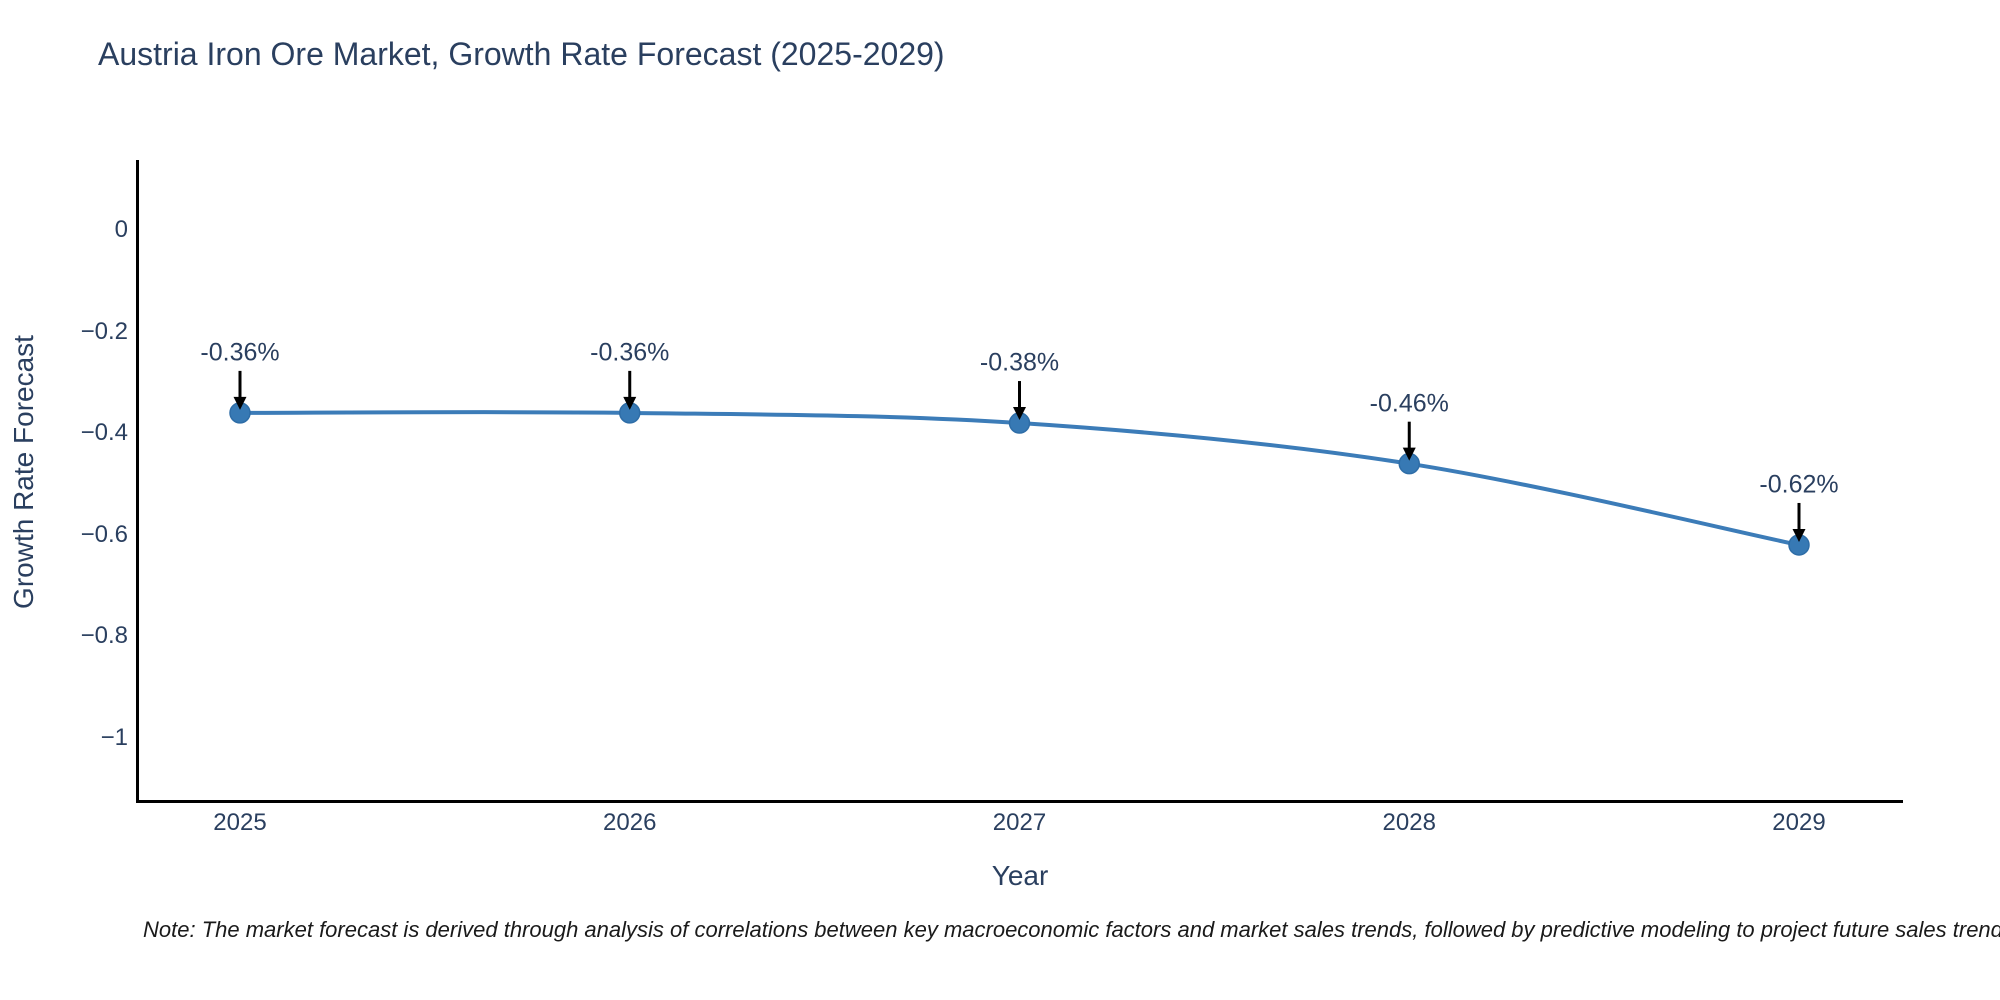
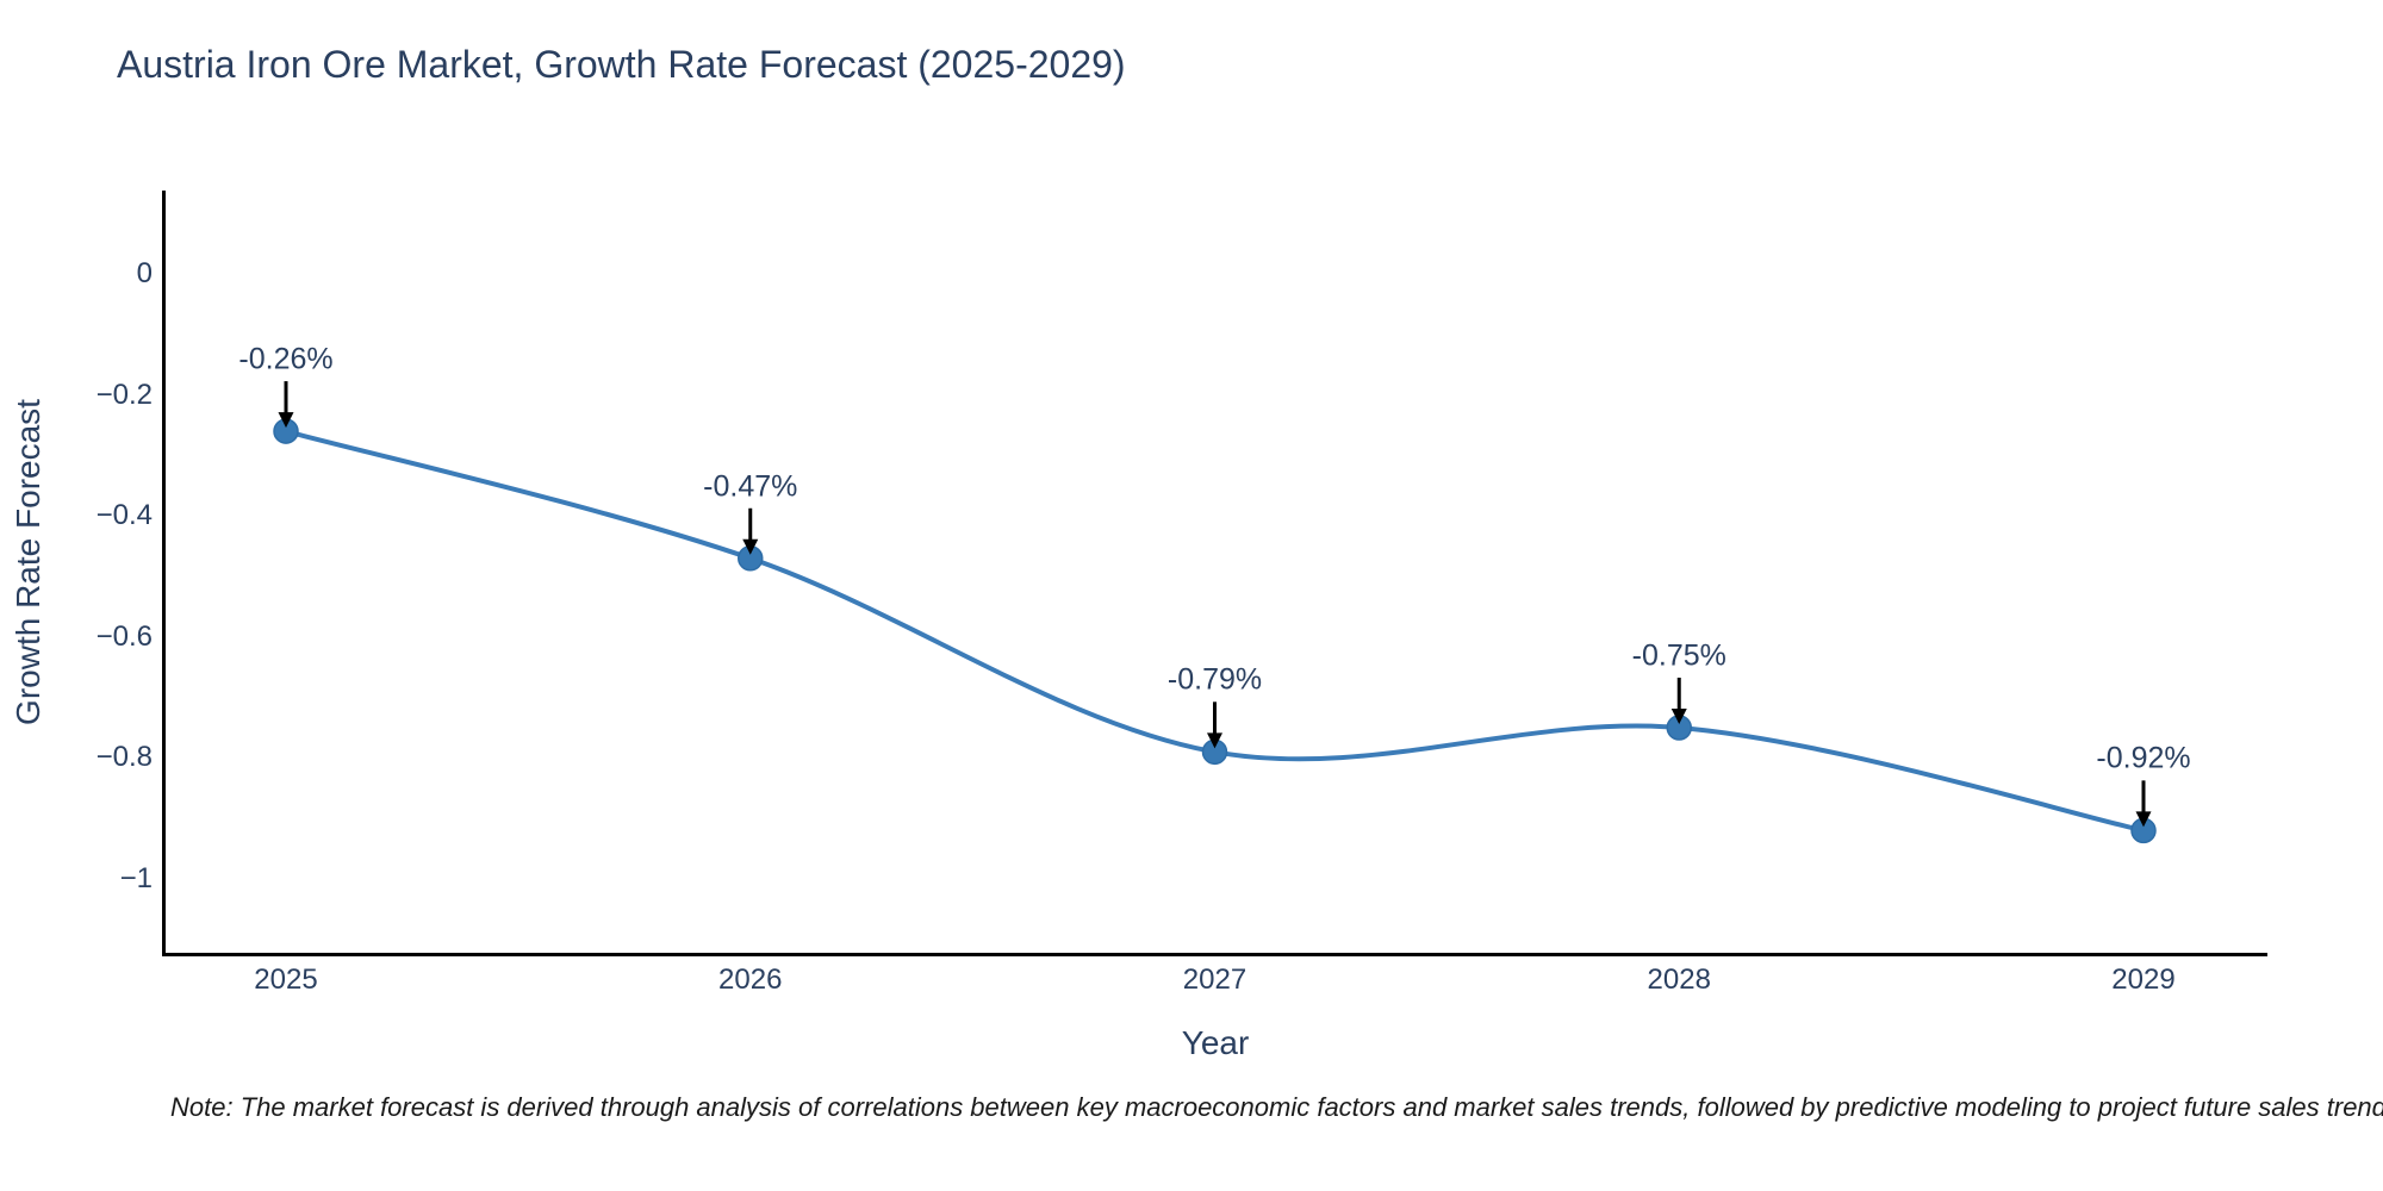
2025: -0.36% -> -0.26%
2026: -0.36% -> -0.47%
2027: -0.38% -> -0.79%
2028: -0.46% -> -0.75%
2029: -0.62% -> -0.92%
